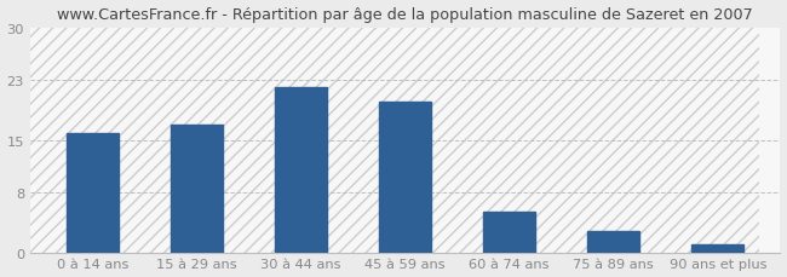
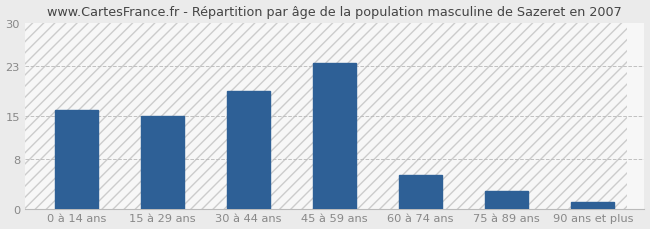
15 à 29 ans: 17.0 -> 15.0
30 à 44 ans: 22.0 -> 19.0
45 à 59 ans: 20.2 -> 23.5
